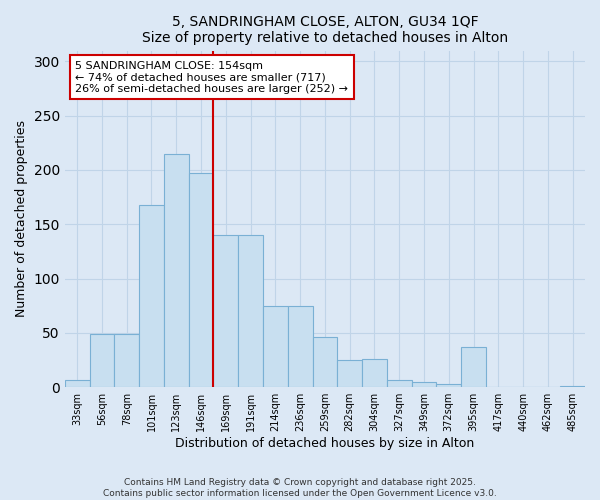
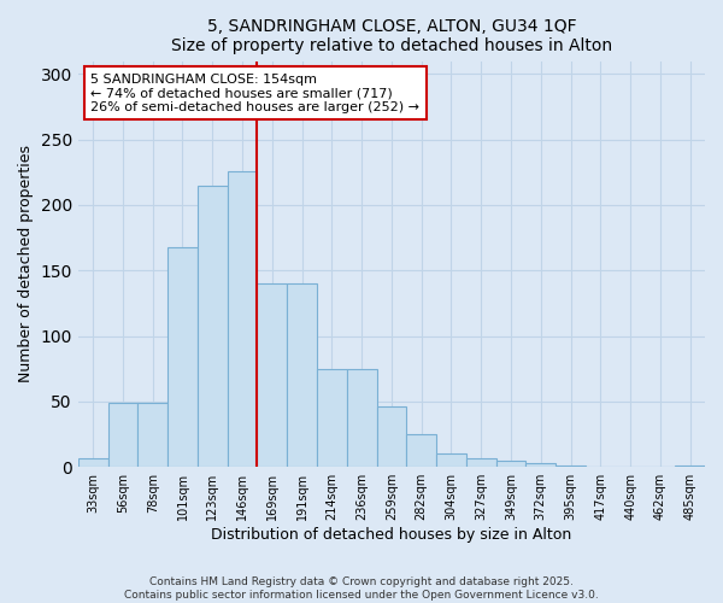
146sqm: 197 -> 226
304sqm: 26 -> 10
395sqm: 37 -> 1
